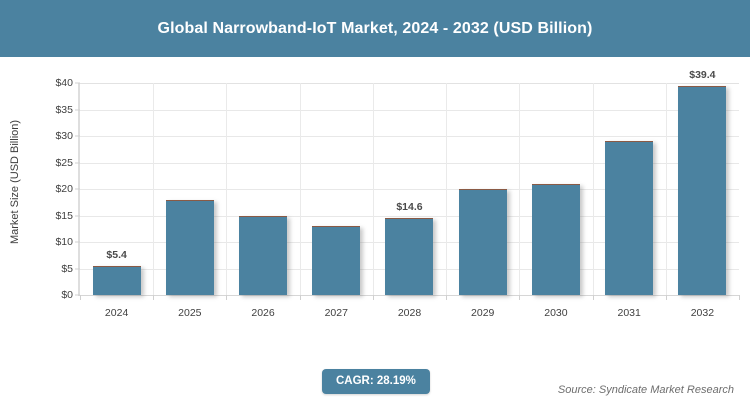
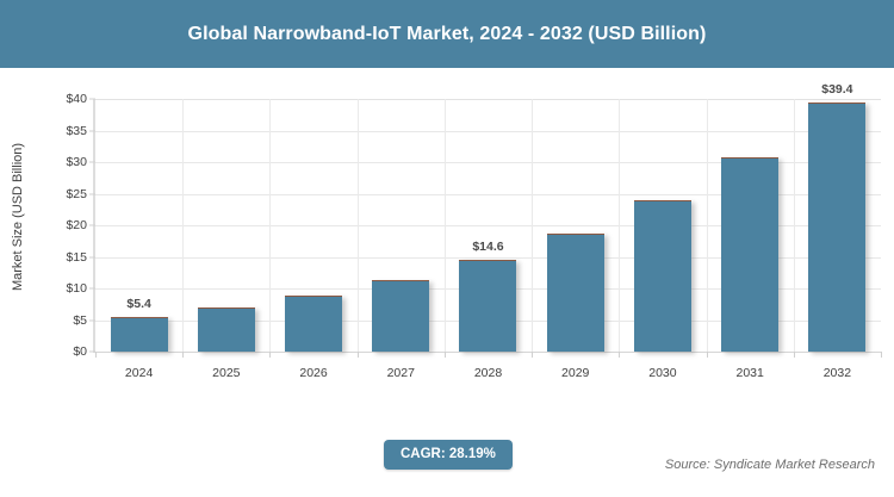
2025: $18 -> $7
2026: $15 -> $9
2027: $13 -> $11
2029: $20 -> $19
2030: $21 -> $24
2031: $29 -> $31
